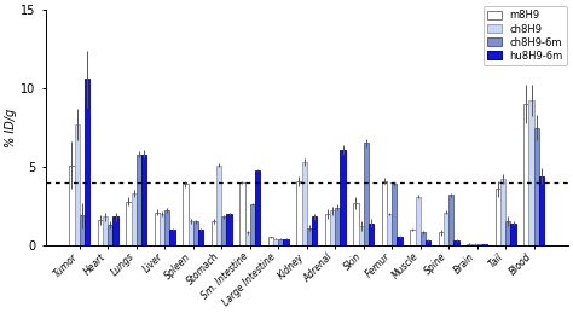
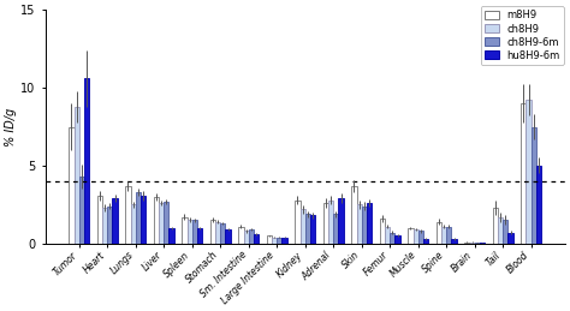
m8H9/Tumor: 5.1 -> 7.5
ch8H9/Tumor: 7.7 -> 8.8
ch8H9-6m/Tumor: 1.9 -> 4.3
m8H9/Heart: 1.6 -> 3.1
ch8H9/Heart: 1.8 -> 2.3
ch8H9-6m/Heart: 1.3 -> 2.4
hu8H9-6m/Heart: 1.8 -> 2.9
m8H9/Lungs: 2.8 -> 3.7
ch8H9/Lungs: 3.3 -> 2.5
ch8H9-6m/Lungs: 5.8 -> 3.3
hu8H9-6m/Lungs: 5.8 -> 3.1
m8H9/Liver: 2.1 -> 3.0
ch8H9/Liver: 2.0 -> 2.6
ch8H9-6m/Liver: 2.2 -> 2.7
m8H9/Spleen: 3.9 -> 1.7
ch8H9/Stomach: 5.1 -> 1.4
ch8H9-6m/Stomach: 1.8 -> 1.3
hu8H9-6m/Stomach: 2.0 -> 0.9
m8H9/Sm. Intestine: 4.0 -> 1.1
ch8H9-6m/Sm. Intestine: 2.6 -> 0.9
hu8H9-6m/Sm. Intestine: 4.8 -> 0.6
m8H9/Kidney: 4.1 -> 2.8
ch8H9/Kidney: 5.3 -> 2.2
ch8H9-6m/Kidney: 1.1 -> 1.9
m8H9/Adrenal: 2.0 -> 2.6
ch8H9/Adrenal: 2.2 -> 2.8
ch8H9-6m/Adrenal: 2.4 -> 1.9
hu8H9-6m/Adrenal: 6.1 -> 2.9
m8H9/Skin: 2.7 -> 3.7
ch8H9/Skin: 1.2 -> 2.5
ch8H9-6m/Skin: 6.5 -> 2.4
hu8H9-6m/Skin: 1.4 -> 2.6
m8H9/Femur: 4.1 -> 1.6
ch8H9/Femur: 2.0 -> 1.1
ch8H9-6m/Femur: 3.9 -> 0.7
ch8H9/Muscle: 3.1 -> 0.9
m8H9/Spine: 0.8 -> 1.4
ch8H9/Spine: 2.1 -> 1.1
ch8H9-6m/Spine: 3.2 -> 1.1
m8H9/Tail: 3.6 -> 2.3
ch8H9/Tail: 4.2 -> 1.7
hu8H9-6m/Tail: 1.4 -> 0.7
hu8H9-6m/Blood: 4.4 -> 5.0
